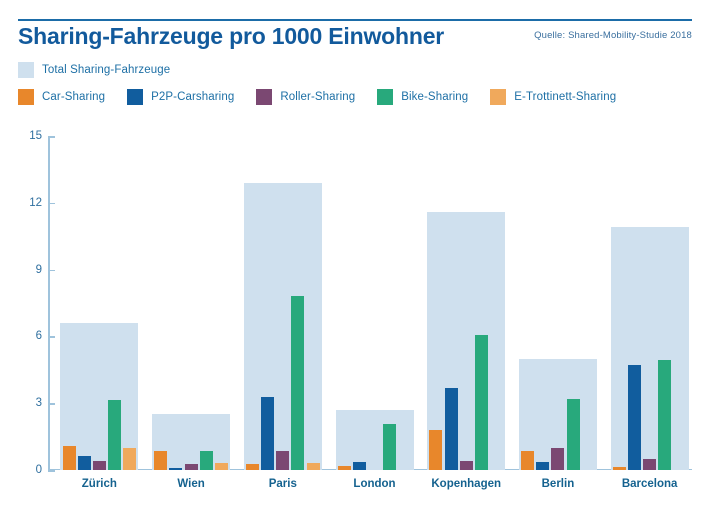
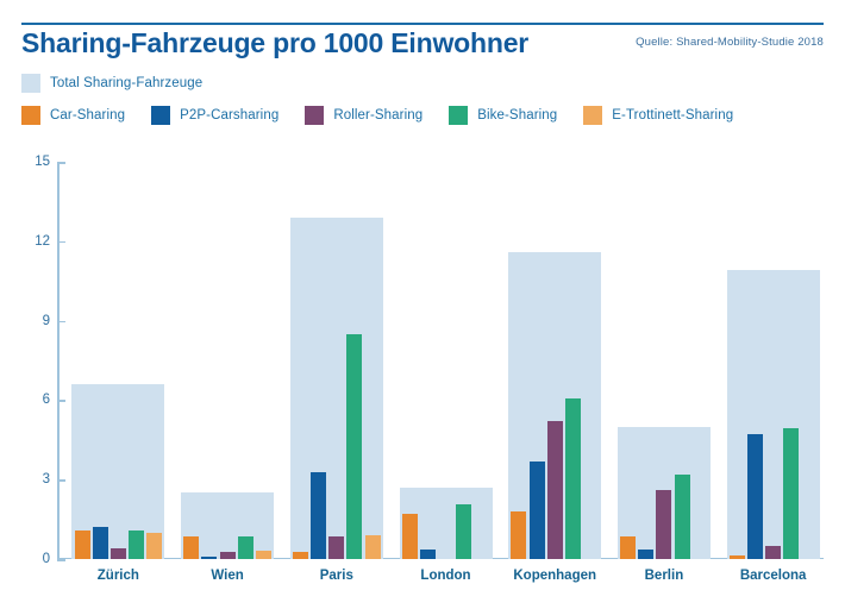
P2P-Carsharing/Zürich: 0.7 -> 1.2
Bike-Sharing/Zürich: 3.1 -> 1.1
Bike-Sharing/Paris: 7.8 -> 8.5
E-Trottinett-Sharing/Paris: 0.3 -> 0.9
Car-Sharing/London: 0.2 -> 1.7
Roller-Sharing/Kopenhagen: 0.4 -> 5.2
Roller-Sharing/Berlin: 1.0 -> 2.6
